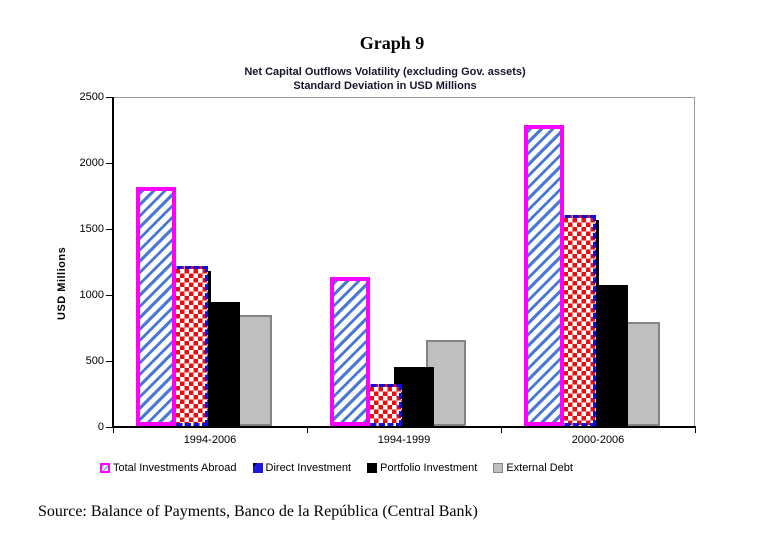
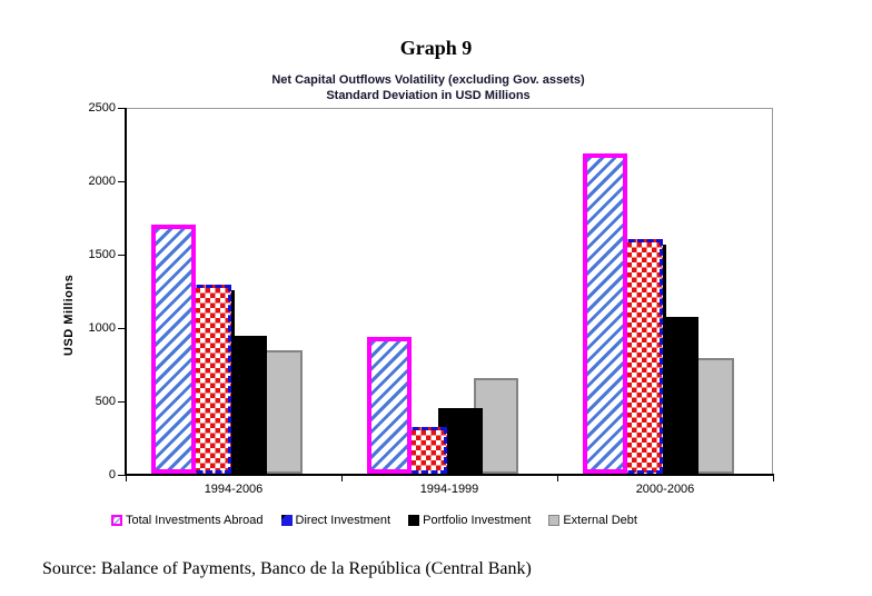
Total Investments Abroad/1994-2006: 1810 -> 1700
Direct Investment/1994-2006: 1210 -> 1290
Total Investments Abroad/1994-1999: 1130 -> 930
Total Investments Abroad/2000-2006: 2280 -> 2180
